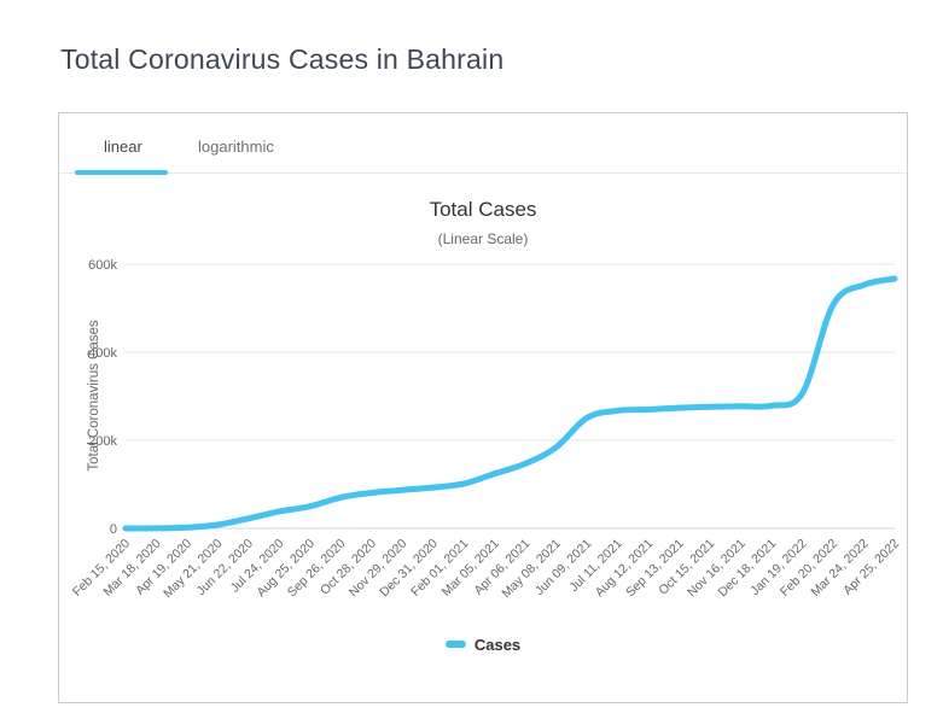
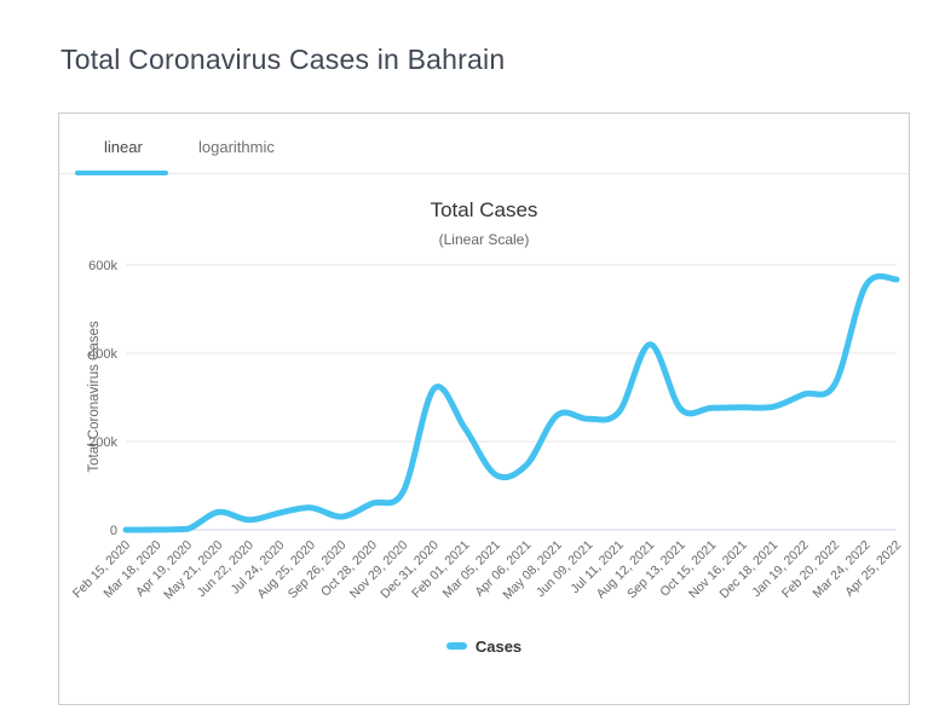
May 21, 2020: 10k -> 40k
Sep 26, 2020: 70k -> 30k
Oct 28, 2020: 80k -> 60k
Dec 31, 2020: 90k -> 320k
Feb 01, 2021: 100k -> 230k
May 08, 2021: 180k -> 260k
Aug 12, 2021: 270k -> 420k
Feb 20, 2022: 510k -> 330k
